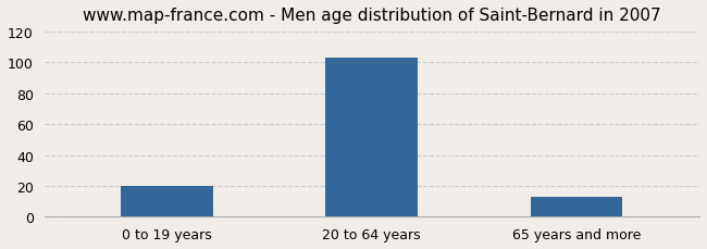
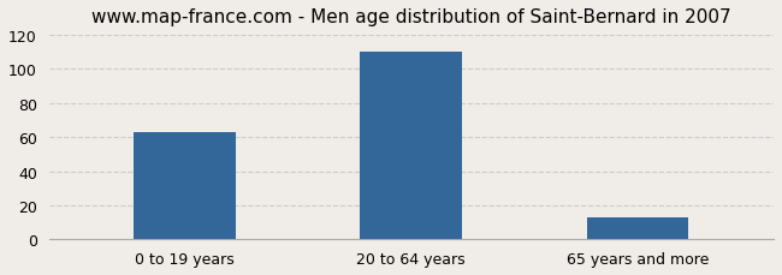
0 to 19 years: 20 -> 63
20 to 64 years: 103 -> 110
